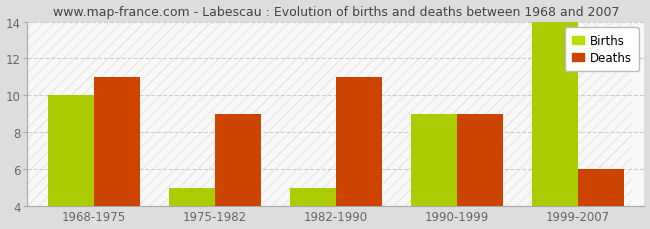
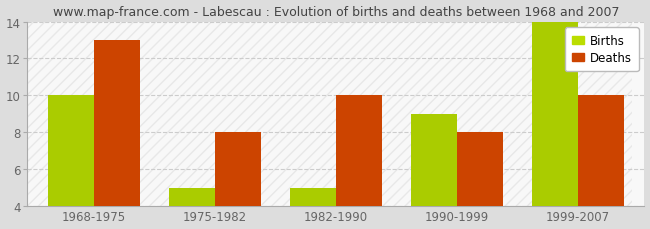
Deaths/1968-1975: 11 -> 13
Deaths/1975-1982: 9 -> 8
Deaths/1982-1990: 11 -> 10
Deaths/1990-1999: 9 -> 8
Deaths/1999-2007: 6 -> 10
